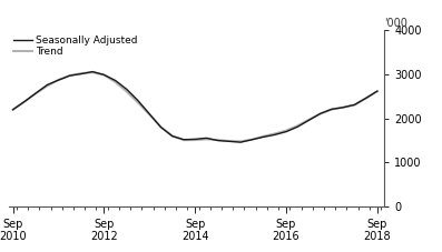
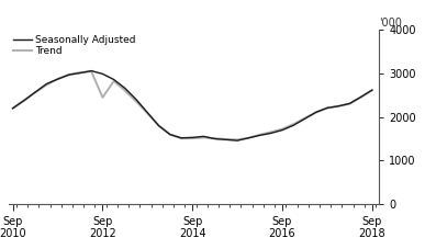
Trend/Sep 2012: 2980 -> 2450
